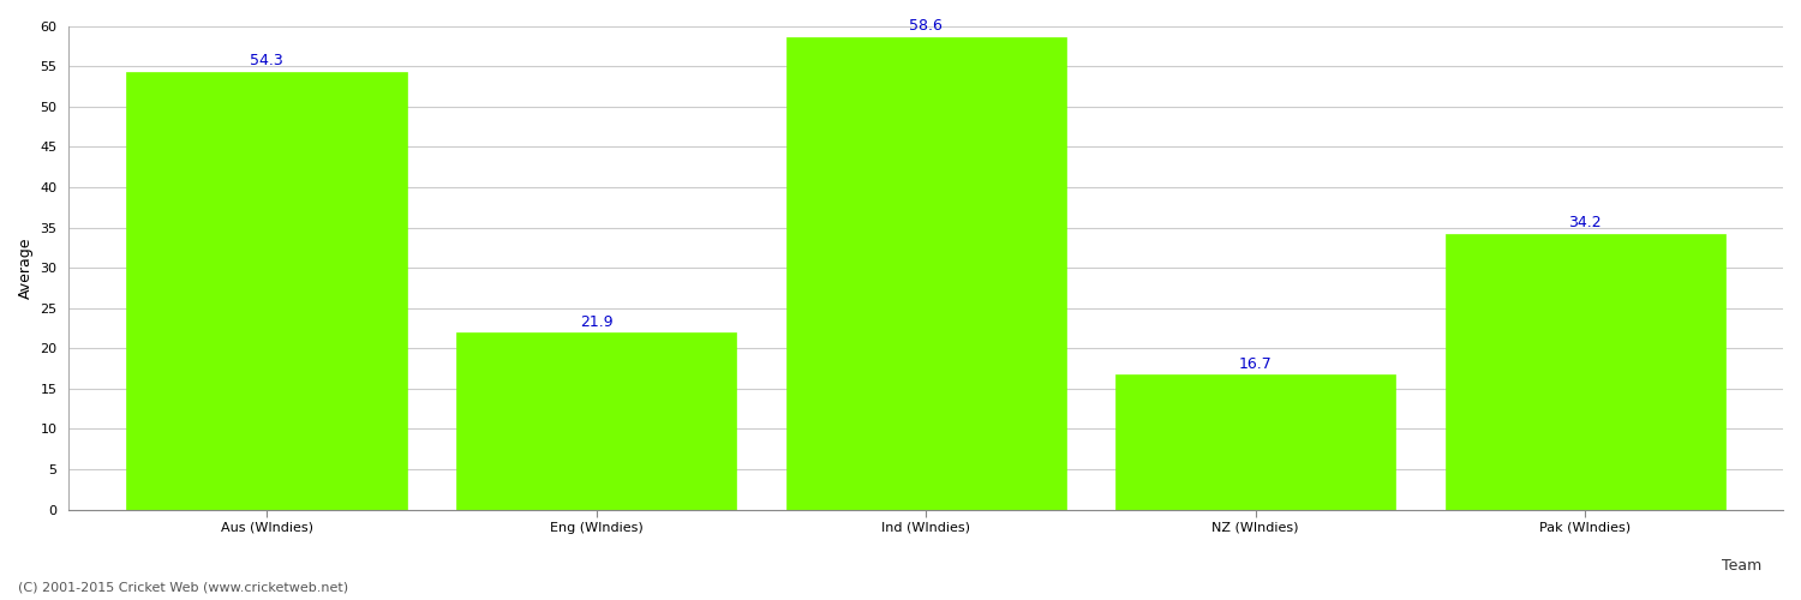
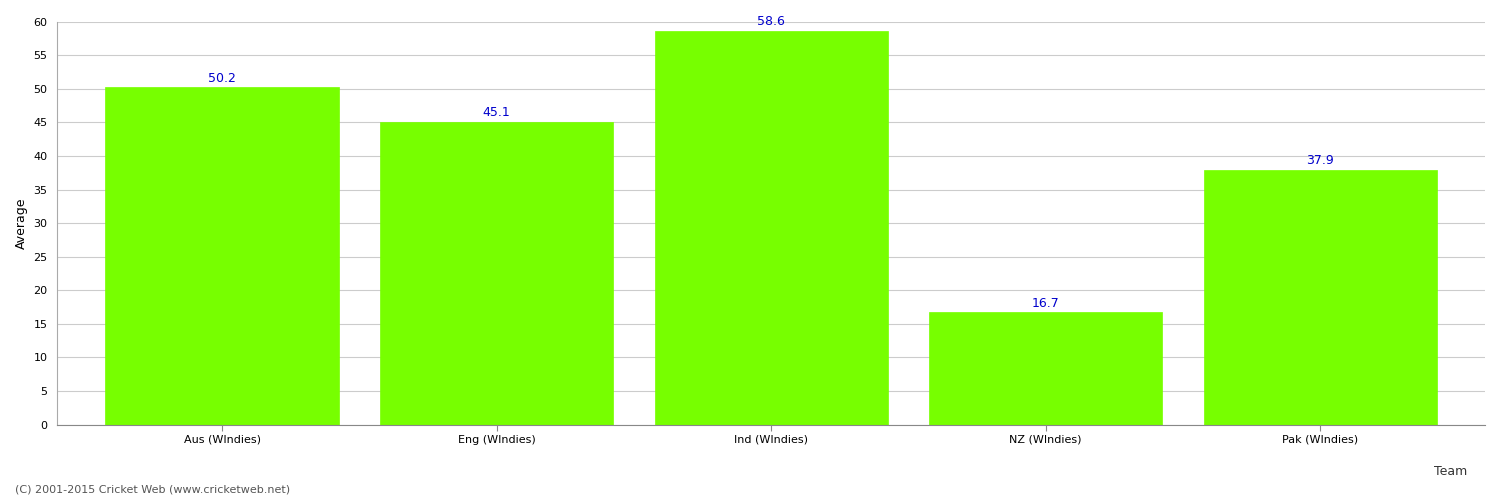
Aus (WIndies): 54.3 -> 50.2
Eng (WIndies): 21.9 -> 45.1
Pak (WIndies): 34.2 -> 37.9
